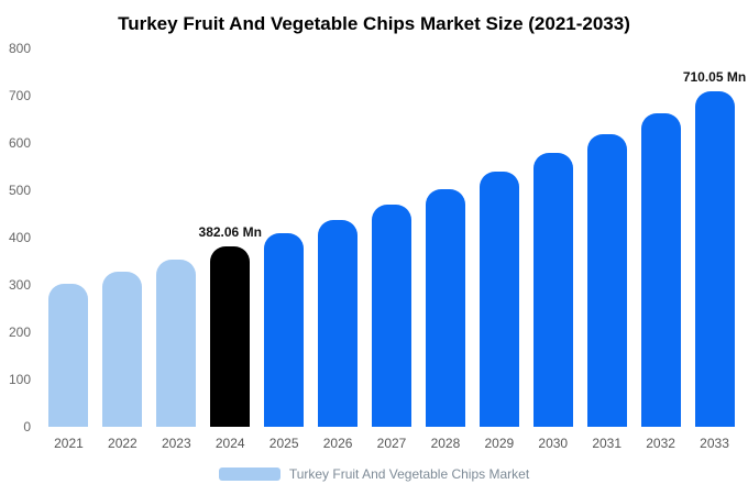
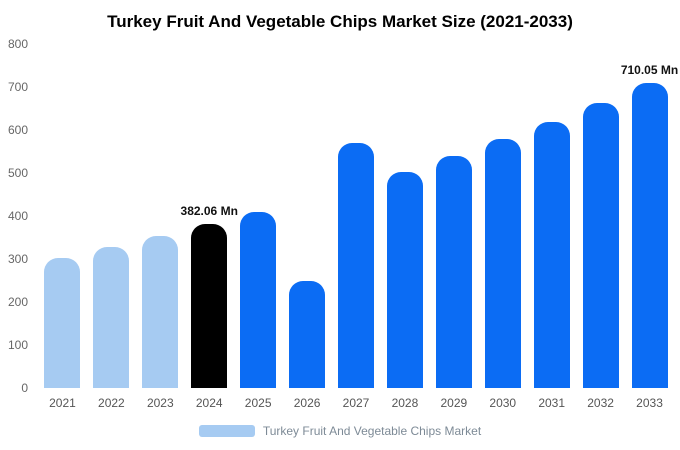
2026: 440 -> 250
2027: 470 -> 570
